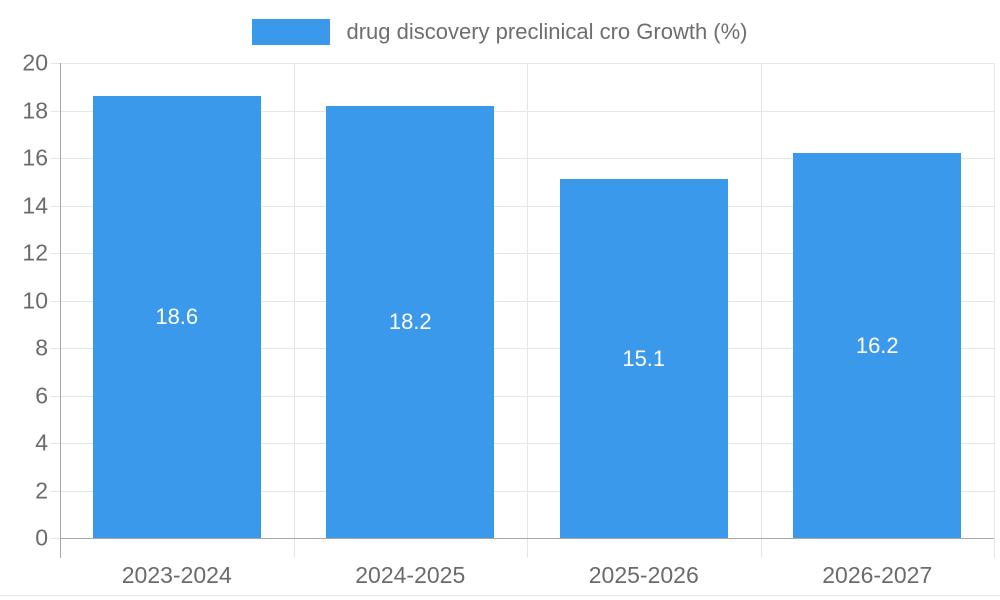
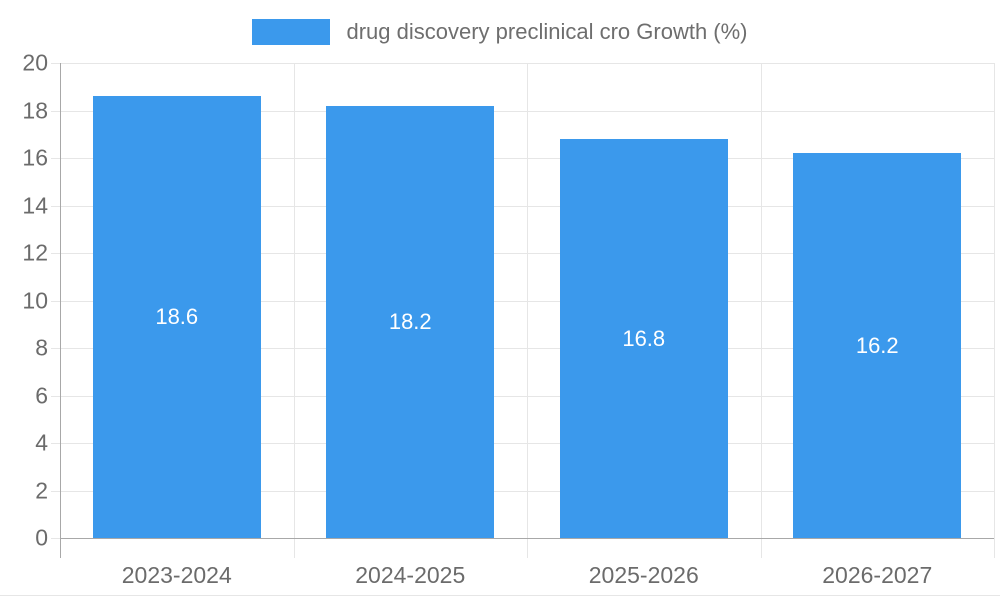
2025-2026: 15.1 -> 16.8
